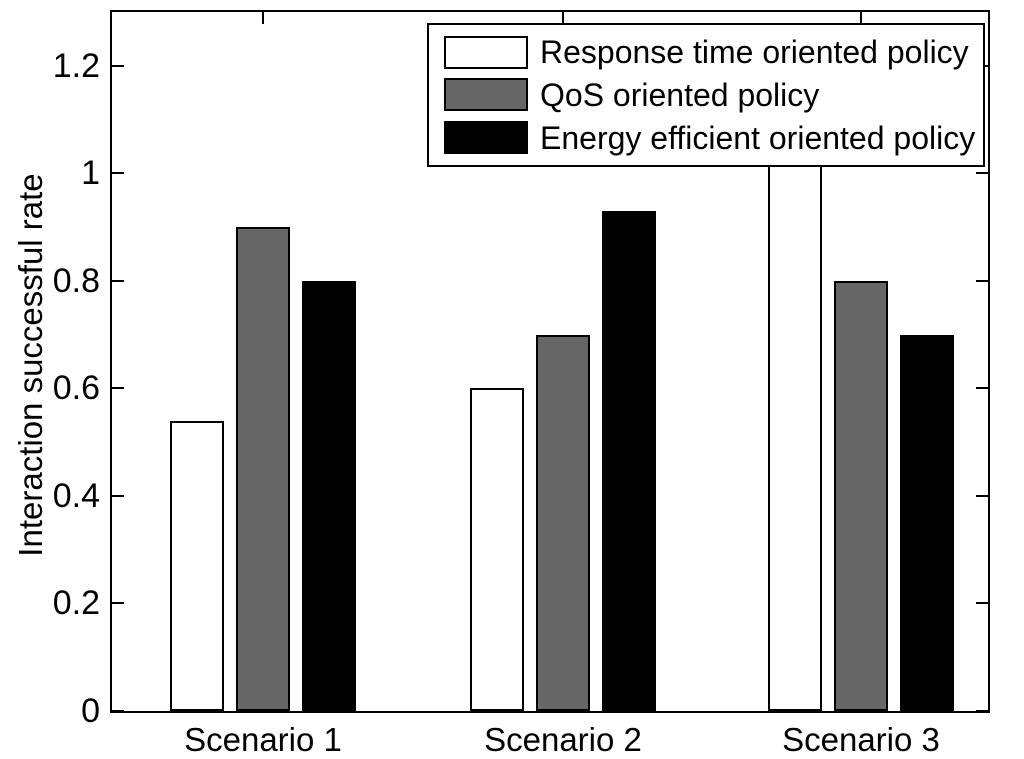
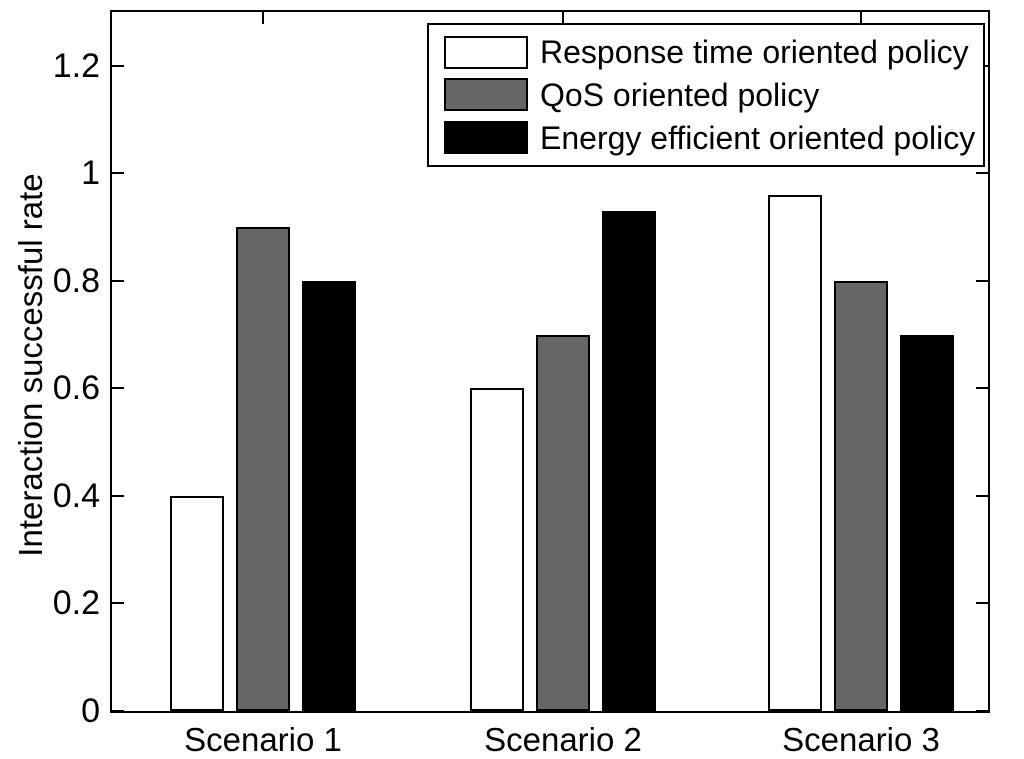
Response time oriented policy/Scenario 1: 0.54 -> 0.40
Response time oriented policy/Scenario 3: 1.03 -> 0.96
